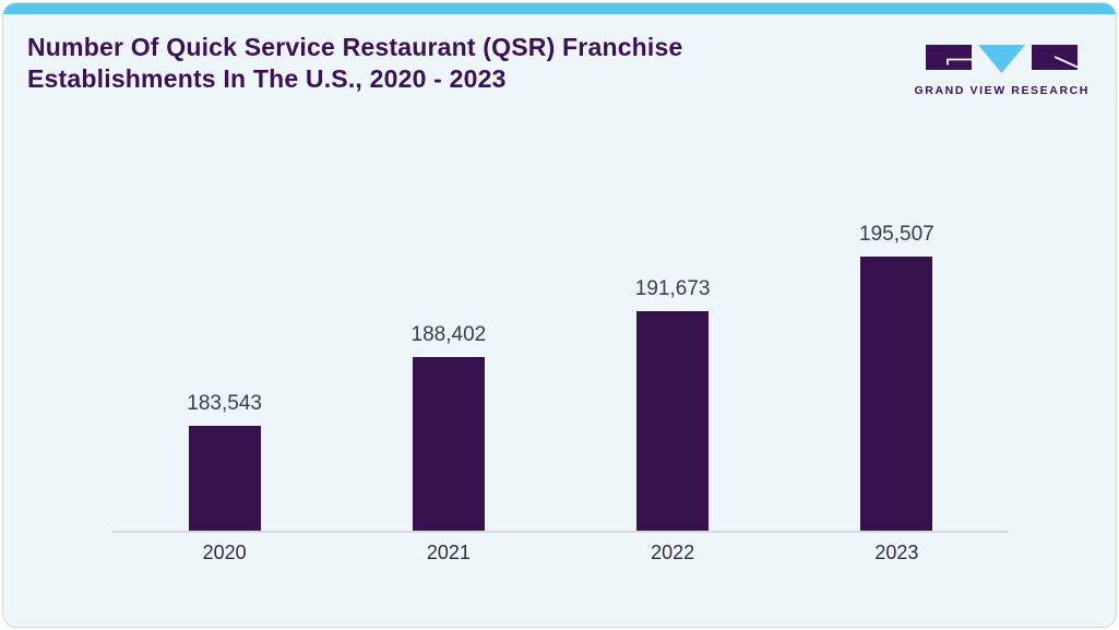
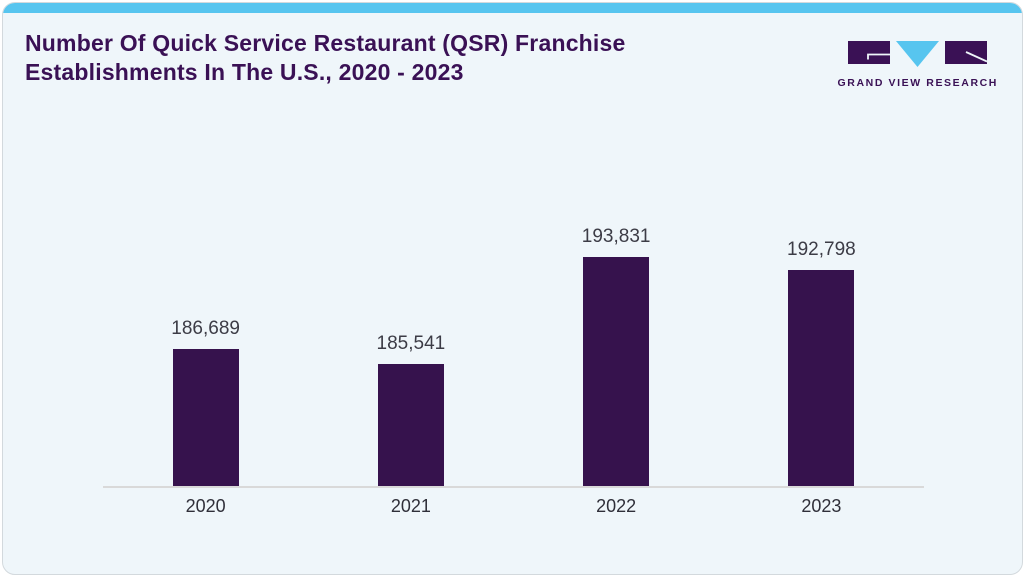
2020: 183,543 -> 186,689
2021: 188,402 -> 185,541
2022: 191,673 -> 193,831
2023: 195,507 -> 192,798
